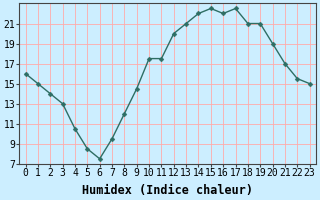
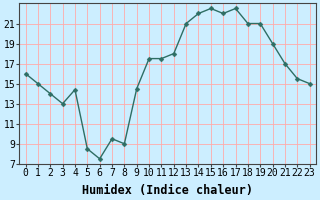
4: 10.5 -> 14.4
8: 12.0 -> 9.0
12: 20.0 -> 18.0
